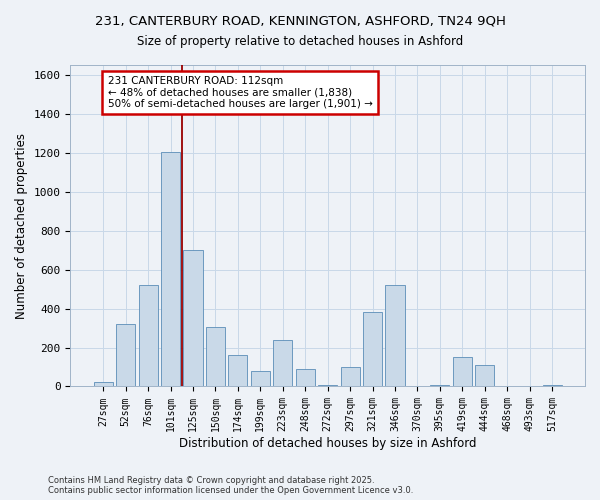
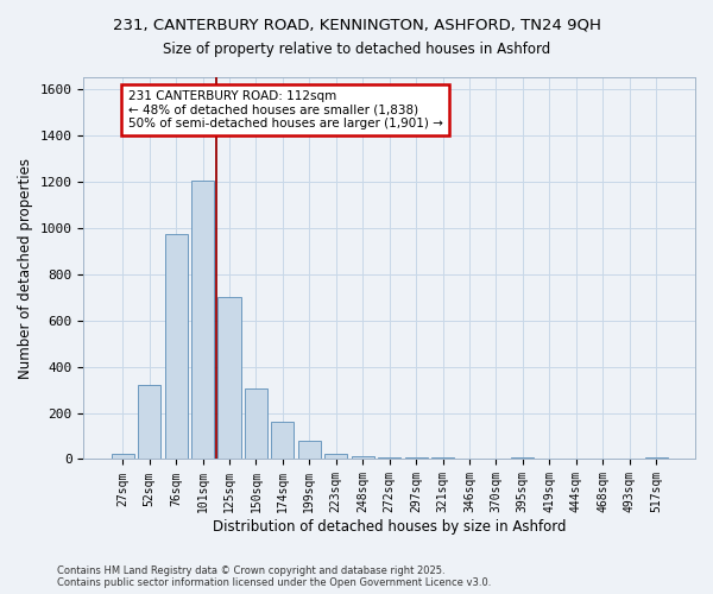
76sqm: 520 -> 980
223sqm: 240 -> 20
248sqm: 90 -> 20
297sqm: 100 -> 10
321sqm: 380 -> 0
346sqm: 520 -> 0
419sqm: 150 -> 0
444sqm: 110 -> 0
